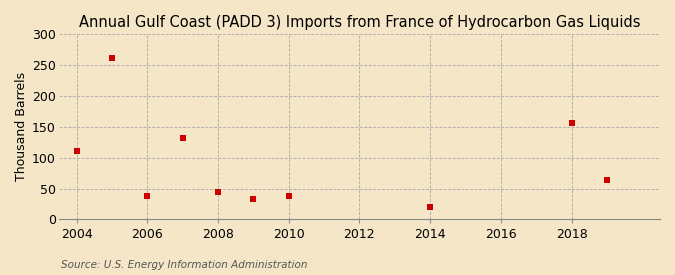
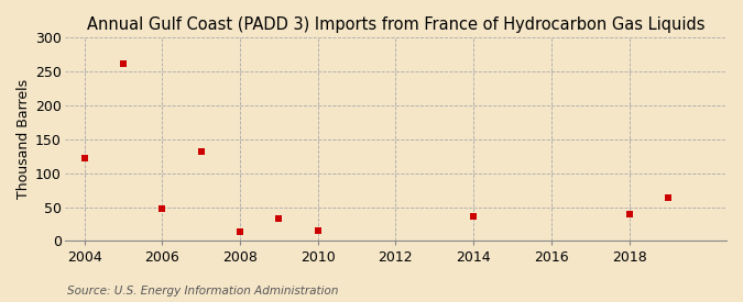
2004: 110 -> 122
2006: 38 -> 48
2008: 44 -> 14
2010: 38 -> 16
2014: 20 -> 36
2018: 156 -> 39
